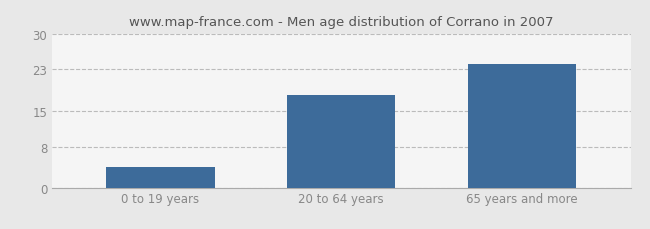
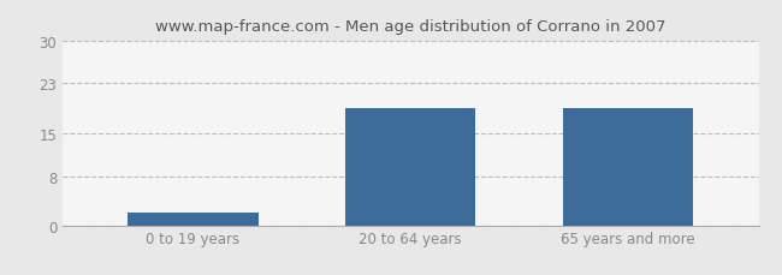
0 to 19 years: 4 -> 2
20 to 64 years: 18 -> 19
65 years and more: 24 -> 19
